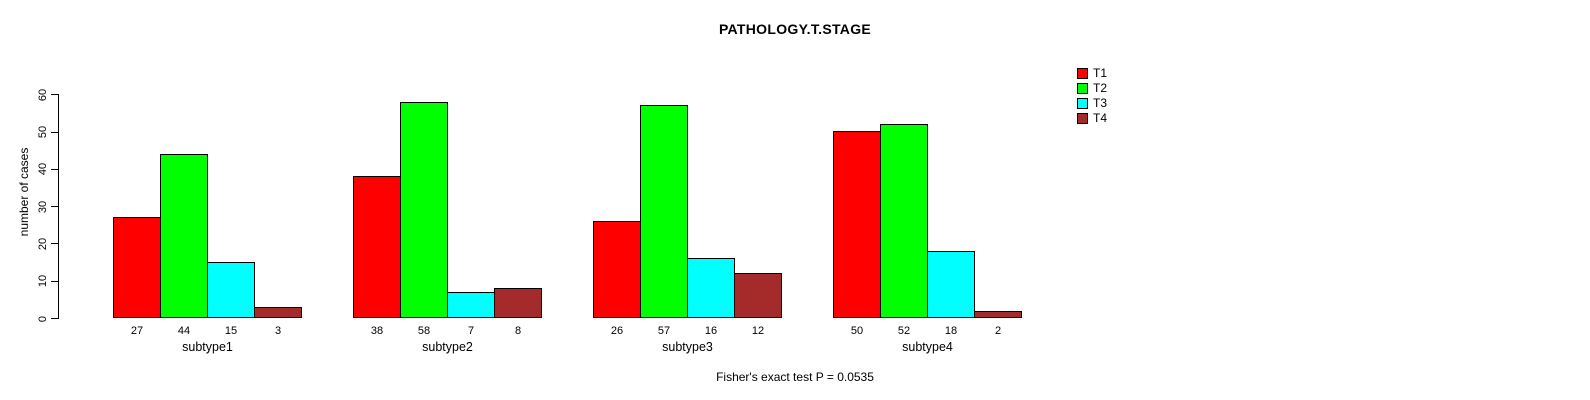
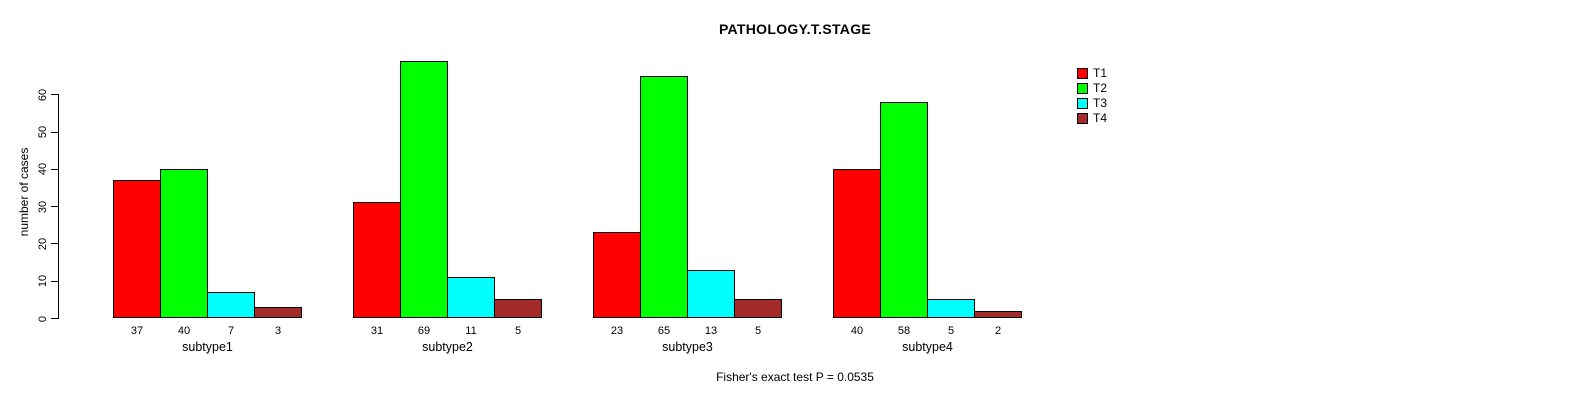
T1/subtype1: 27 -> 37
T2/subtype1: 44 -> 40
T3/subtype1: 15 -> 7
T1/subtype2: 38 -> 31
T2/subtype2: 58 -> 69
T3/subtype2: 7 -> 11
T4/subtype2: 8 -> 5
T1/subtype3: 26 -> 23
T2/subtype3: 57 -> 65
T3/subtype3: 16 -> 13
T4/subtype3: 12 -> 5
T1/subtype4: 50 -> 40
T2/subtype4: 52 -> 58
T3/subtype4: 18 -> 5
